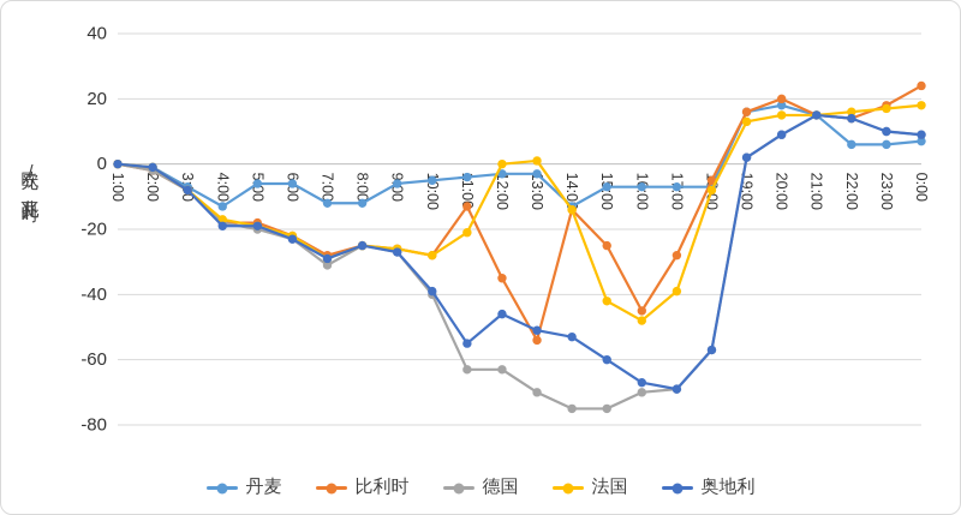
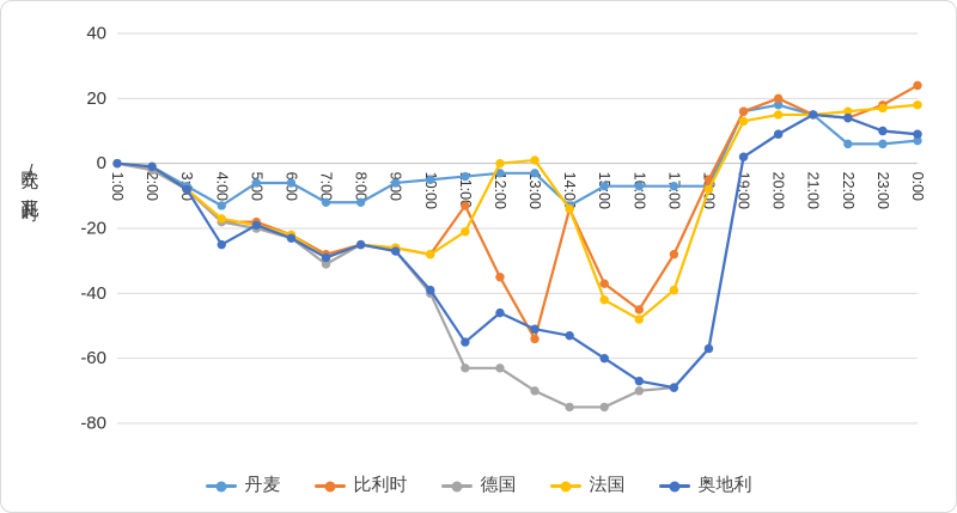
奥地利/4:00: -19 -> -25
比利时/15:00: -25 -> -37
